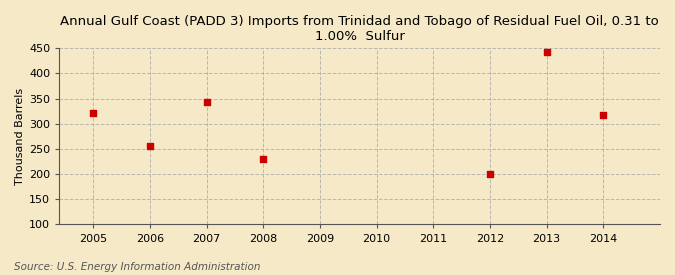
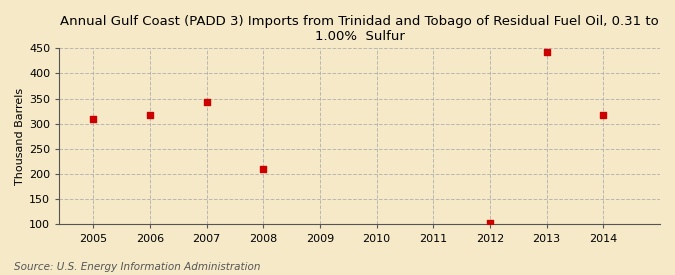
2005: 322 -> 310
2006: 256 -> 318
2008: 230 -> 210
2012: 200 -> 103
